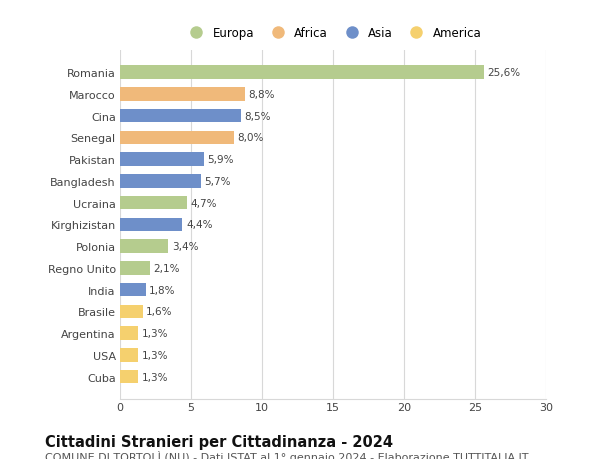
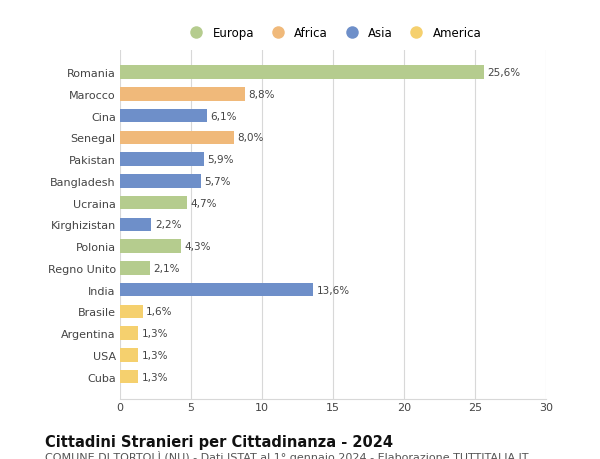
Cina: 8,5% -> 6,1%
Kirghizistan: 4,4% -> 2,2%
Polonia: 3,4% -> 4,3%
India: 1,8% -> 13,6%
